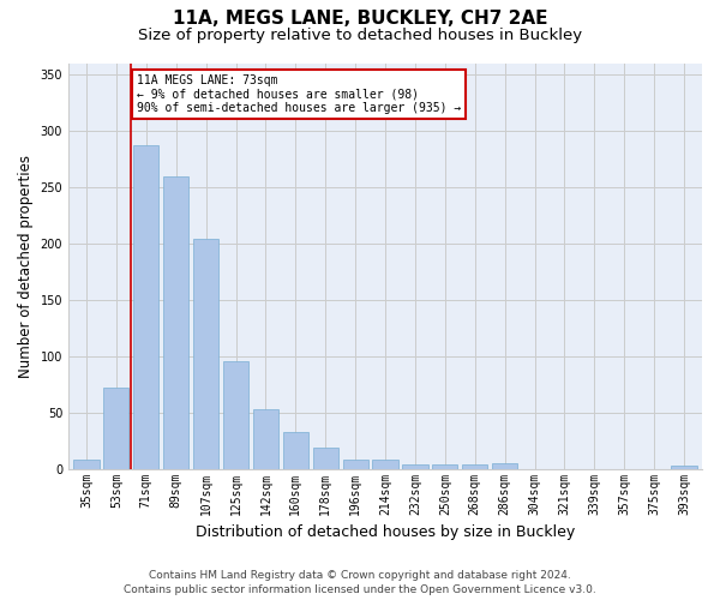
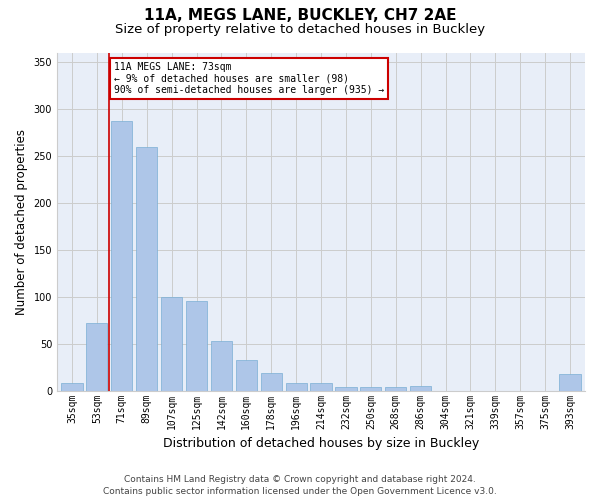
107sqm: 204 -> 100
393sqm: 3 -> 18
